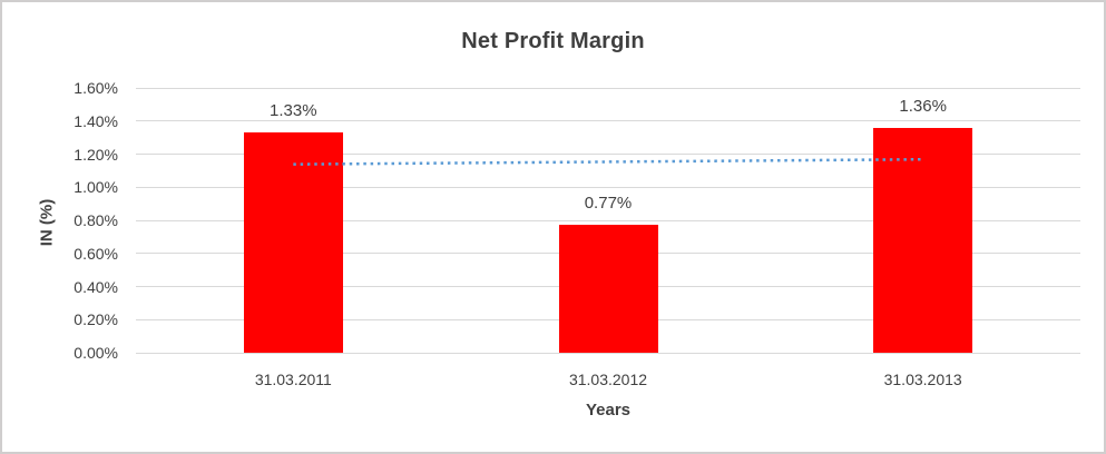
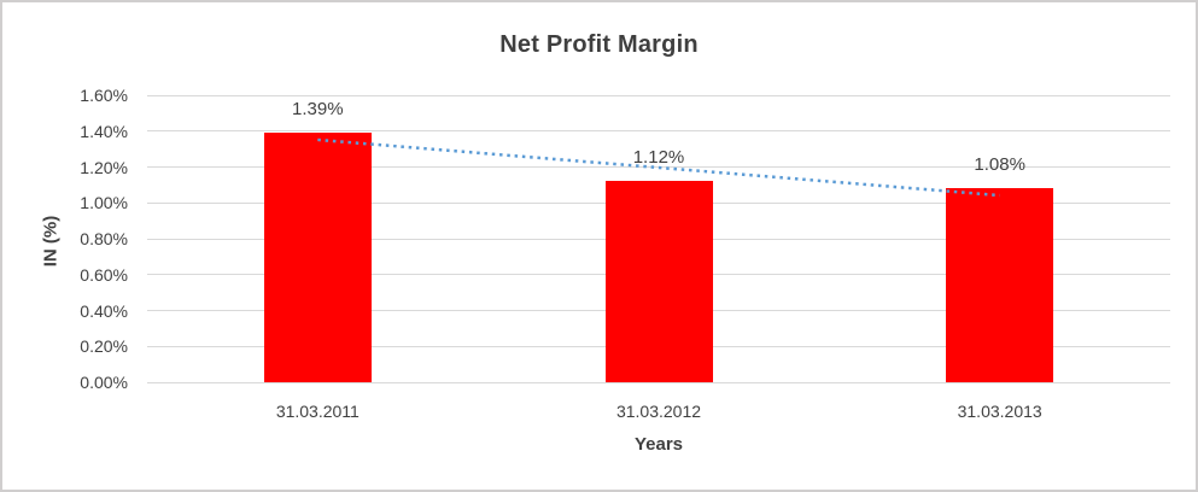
31.03.2011: 1.33% -> 1.39%
31.03.2012: 0.77% -> 1.12%
31.03.2013: 1.36% -> 1.08%
